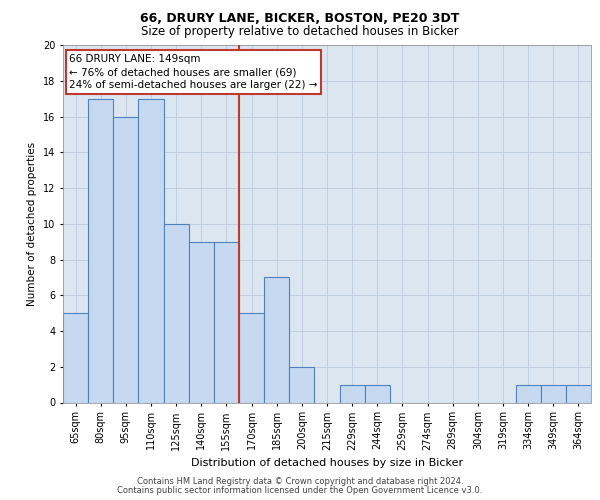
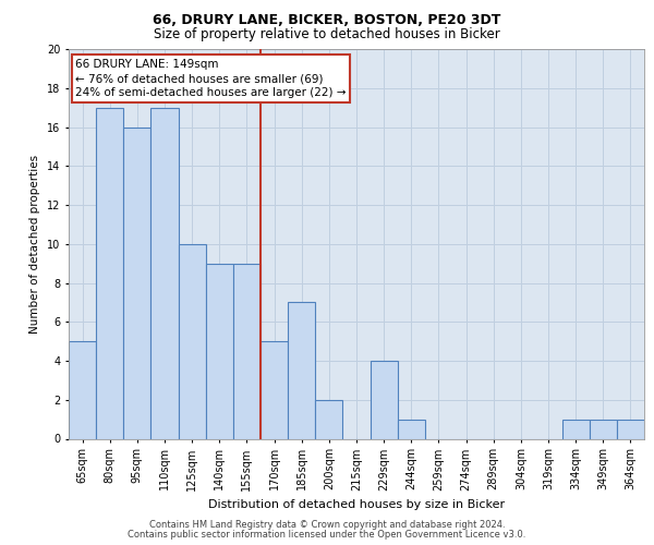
229sqm: 1 -> 4
